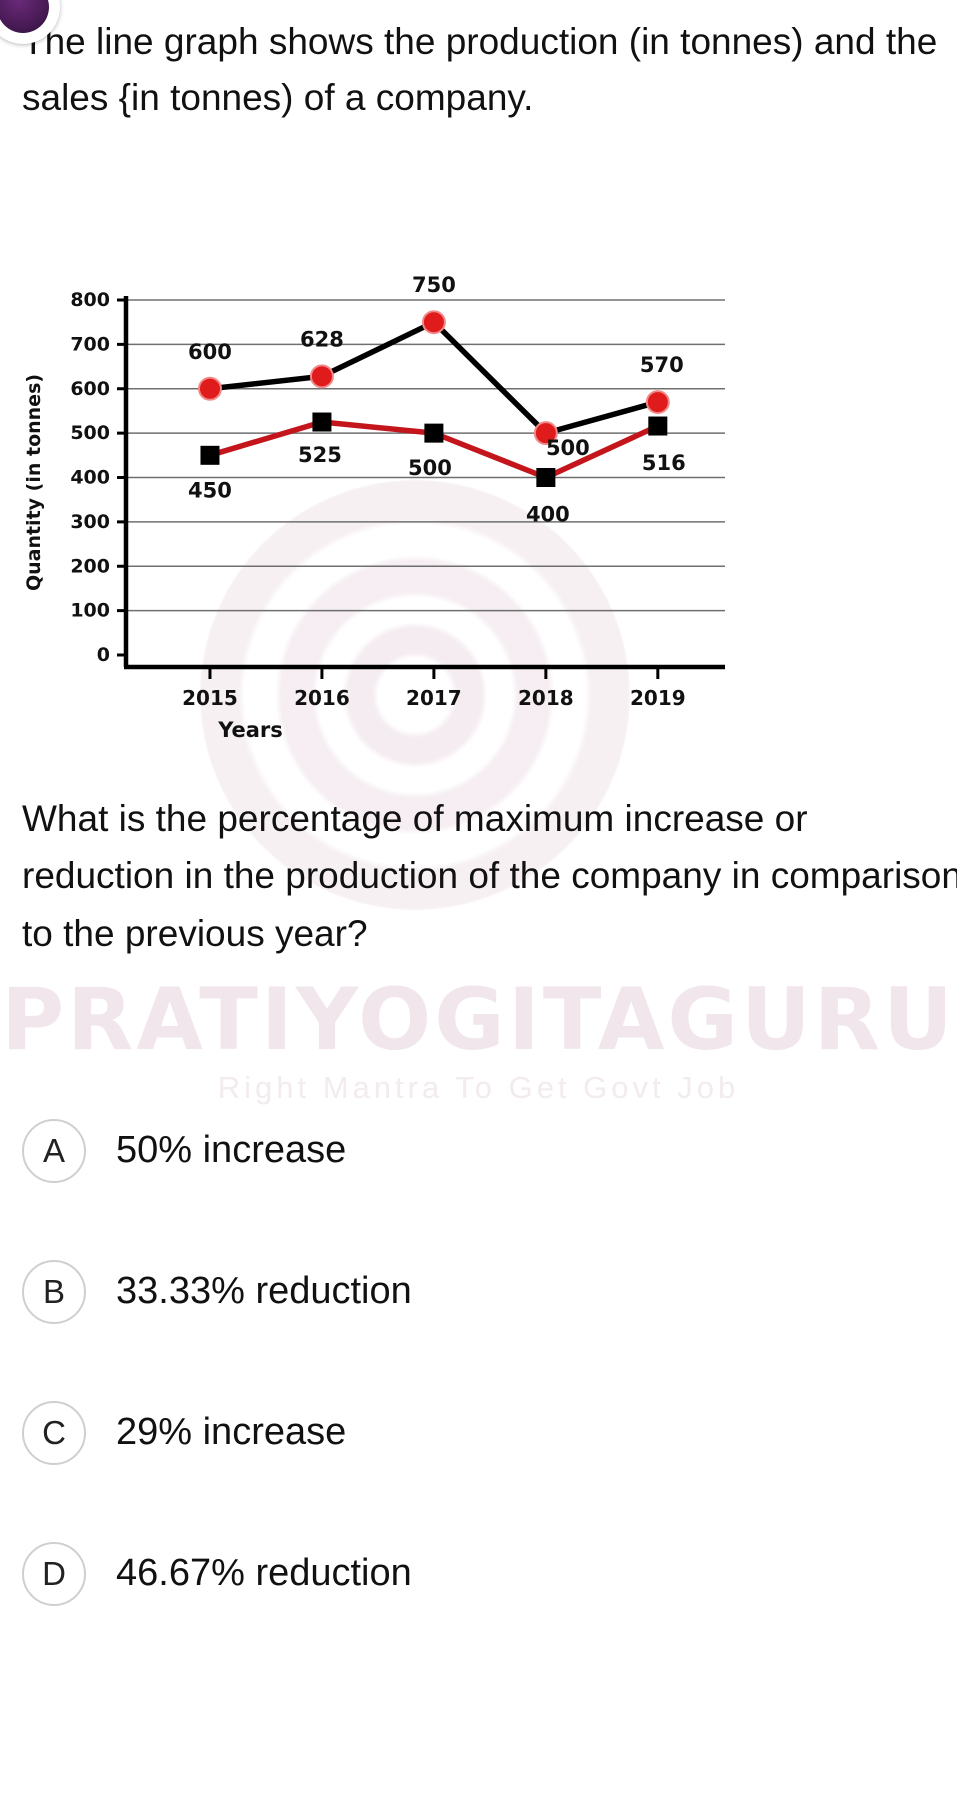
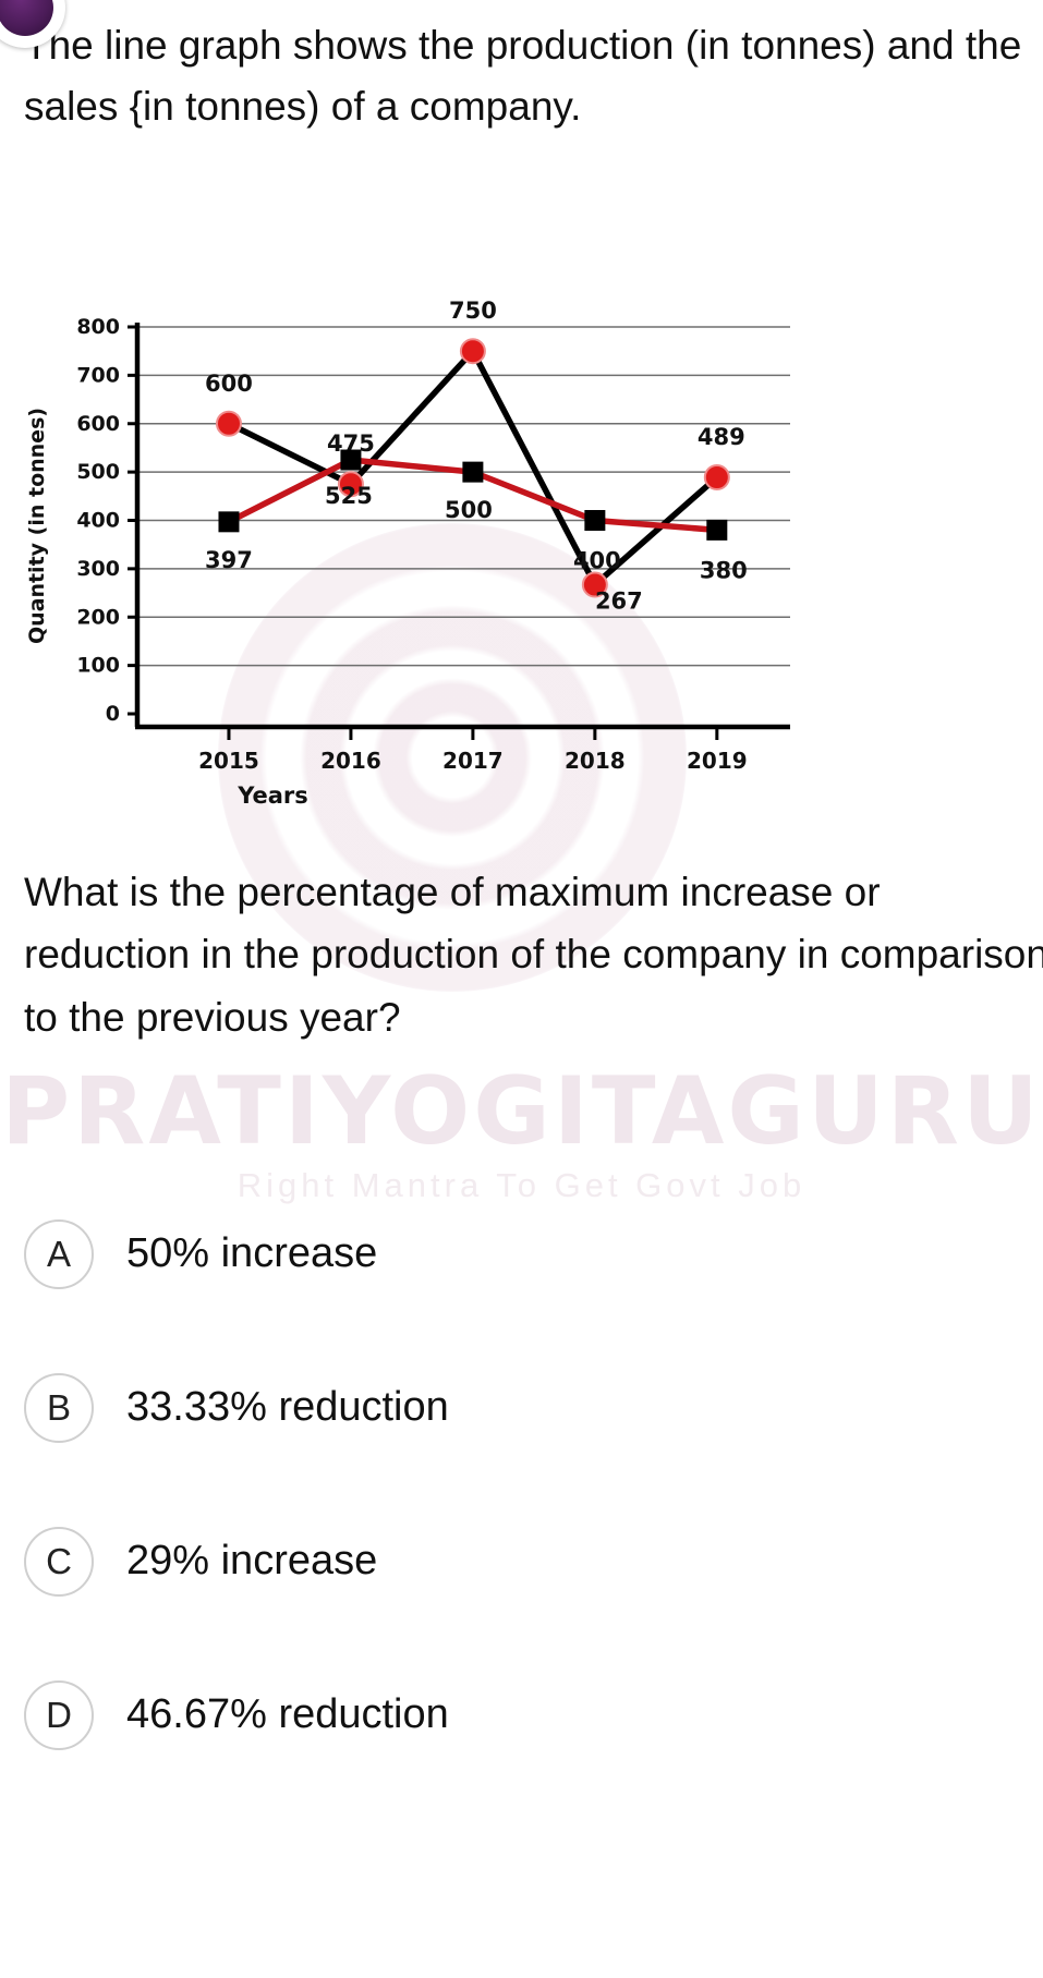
Sales/2015: 450 -> 397
Production/2016: 628 -> 475
Production/2018: 500 -> 267
Production/2019: 570 -> 489
Sales/2019: 516 -> 380
